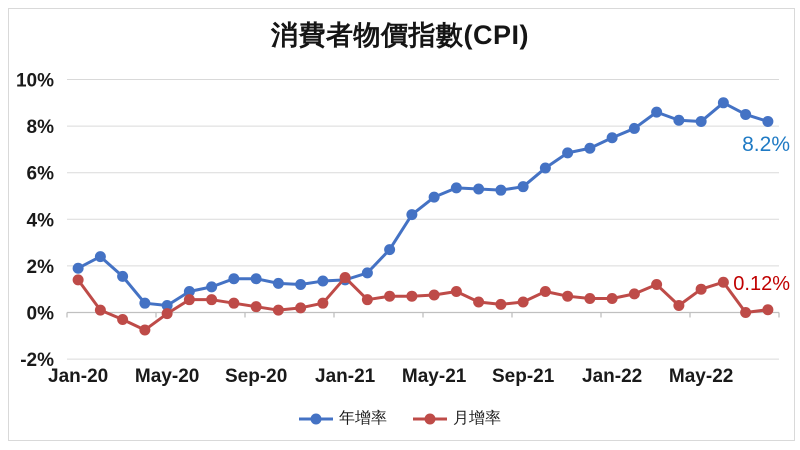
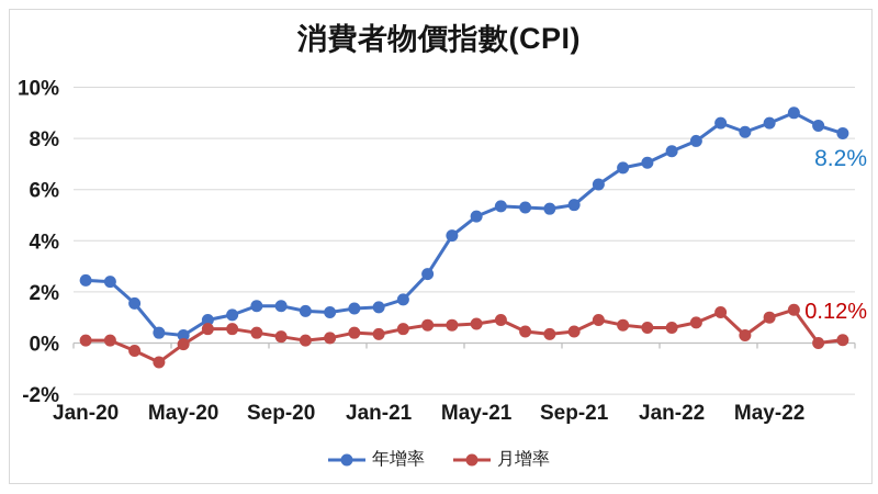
年增率/Jan-20: 1.9% -> 2.5%
月增率/Jan-20: 1.4% -> 0.1%
月增率/Jan-21: 1.5% -> 0.3%
年增率/May-22: 8.2% -> 8.6%
